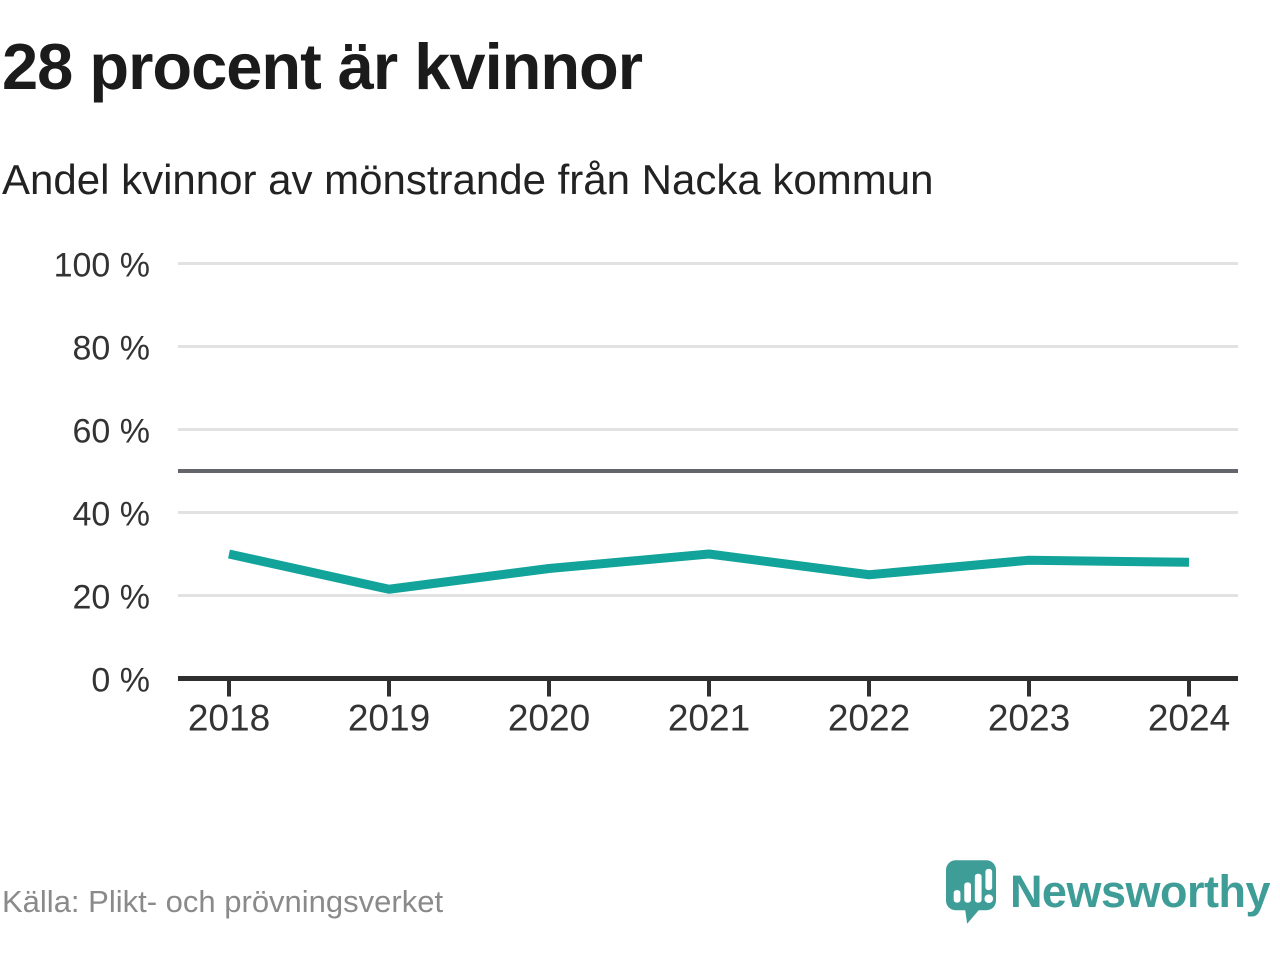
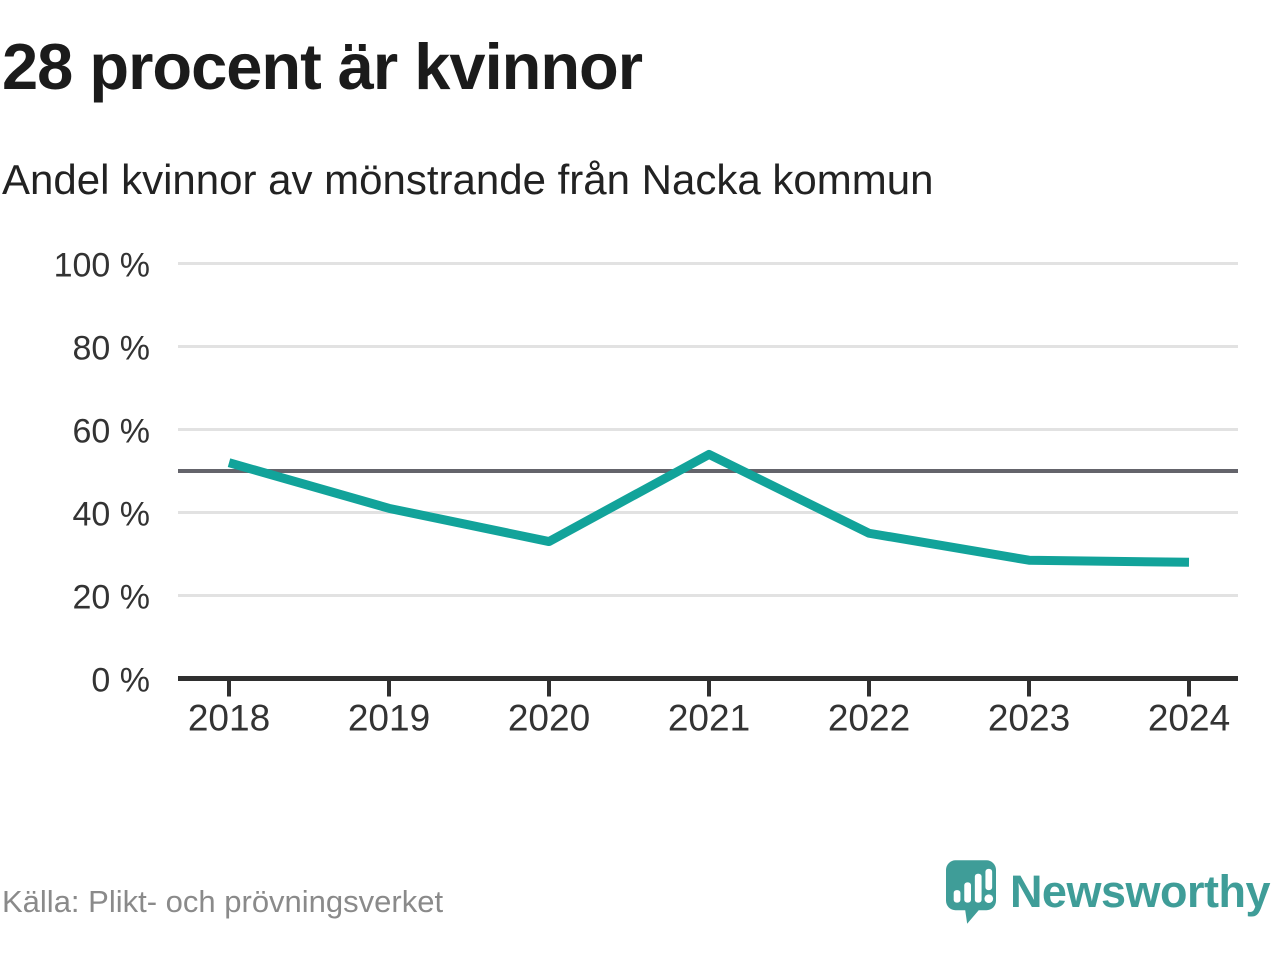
2018: 30% -> 52%
2019: 22% -> 41%
2020: 26% -> 33%
2021: 30% -> 54%
2022: 25% -> 35%
